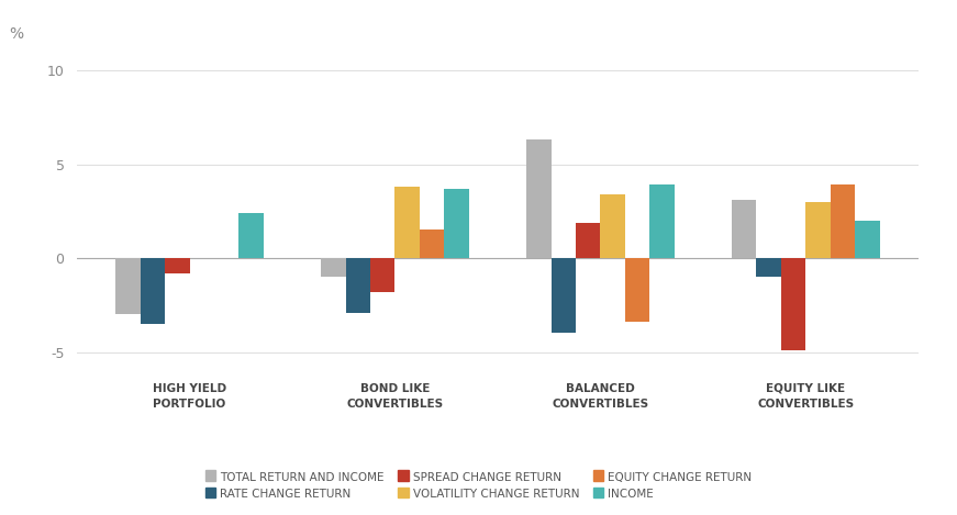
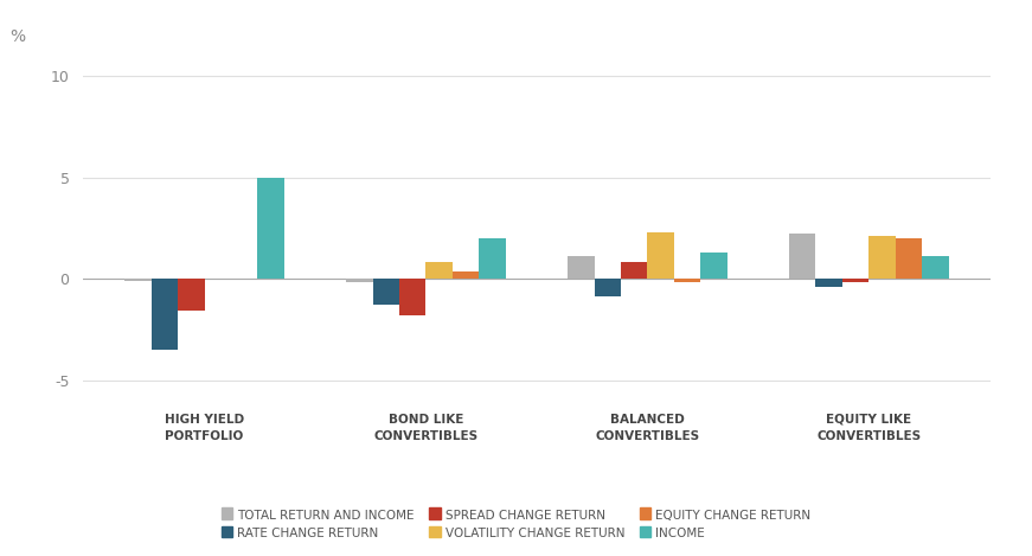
TOTAL RETURN AND INCOME/HIGH YIELD PORTFOLIO: -3.0 -> -0.1
SPREAD CHANGE RETURN/HIGH YIELD PORTFOLIO: -0.8 -> -1.6
INCOME/HIGH YIELD PORTFOLIO: 2.4 -> 5.0
TOTAL RETURN AND INCOME/BOND LIKE CONVERTIBLES: -1.0 -> -0.2
RATE CHANGE RETURN/BOND LIKE CONVERTIBLES: -2.9 -> -1.3
VOLATILITY CHANGE RETURN/BOND LIKE CONVERTIBLES: 3.8 -> 0.8
EQUITY CHANGE RETURN/BOND LIKE CONVERTIBLES: 1.5 -> 0.3
INCOME/BOND LIKE CONVERTIBLES: 3.7 -> 2.0
TOTAL RETURN AND INCOME/BALANCED CONVERTIBLES: 6.3 -> 1.1
RATE CHANGE RETURN/BALANCED CONVERTIBLES: -4.0 -> -0.9
SPREAD CHANGE RETURN/BALANCED CONVERTIBLES: 1.9 -> 0.8
VOLATILITY CHANGE RETURN/BALANCED CONVERTIBLES: 3.4 -> 2.3
EQUITY CHANGE RETURN/BALANCED CONVERTIBLES: -3.4 -> -0.2
INCOME/BALANCED CONVERTIBLES: 3.9 -> 1.3
TOTAL RETURN AND INCOME/EQUITY LIKE CONVERTIBLES: 3.1 -> 2.2
RATE CHANGE RETURN/EQUITY LIKE CONVERTIBLES: -1.0 -> -0.4
SPREAD CHANGE RETURN/EQUITY LIKE CONVERTIBLES: -4.9 -> -0.1
VOLATILITY CHANGE RETURN/EQUITY LIKE CONVERTIBLES: 3.0 -> 2.1
EQUITY CHANGE RETURN/EQUITY LIKE CONVERTIBLES: 3.9 -> 2.0
INCOME/EQUITY LIKE CONVERTIBLES: 2.0 -> 1.1
